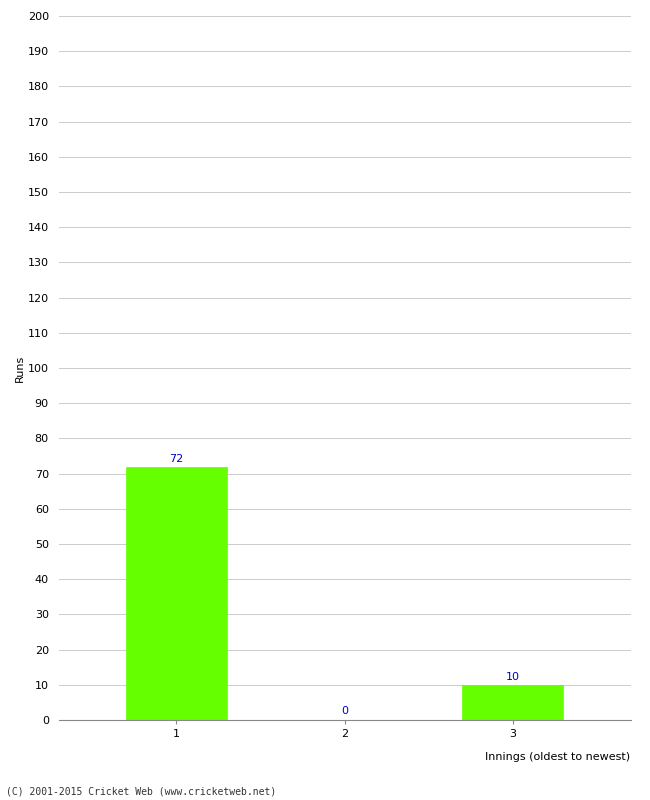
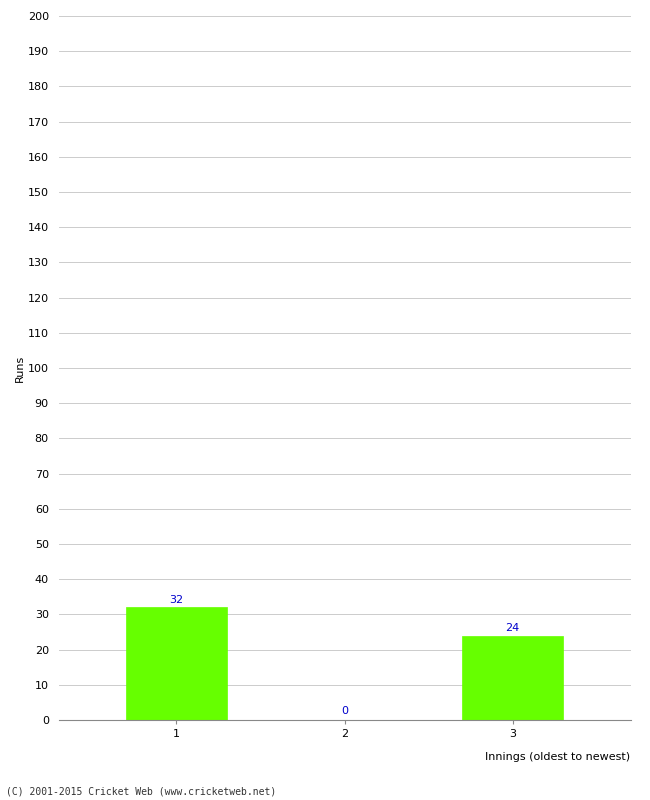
1: 72 -> 32
3: 10 -> 24
